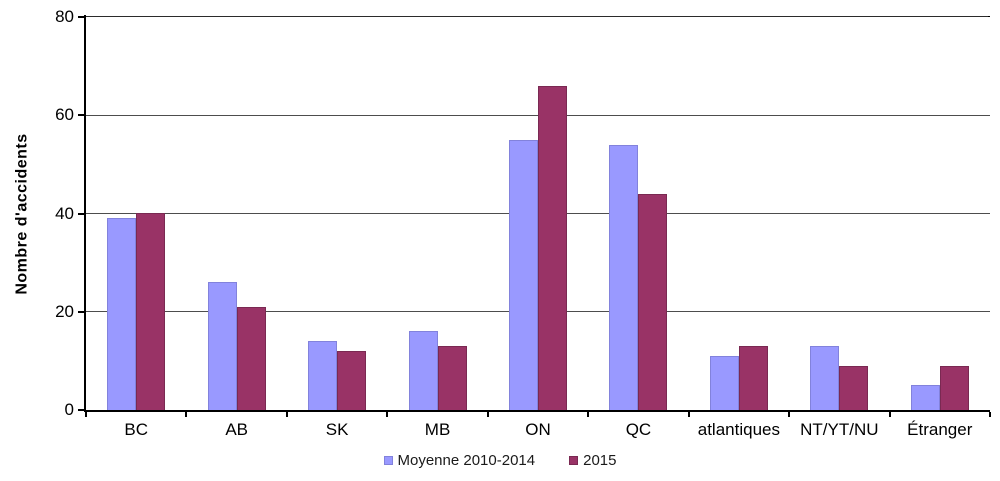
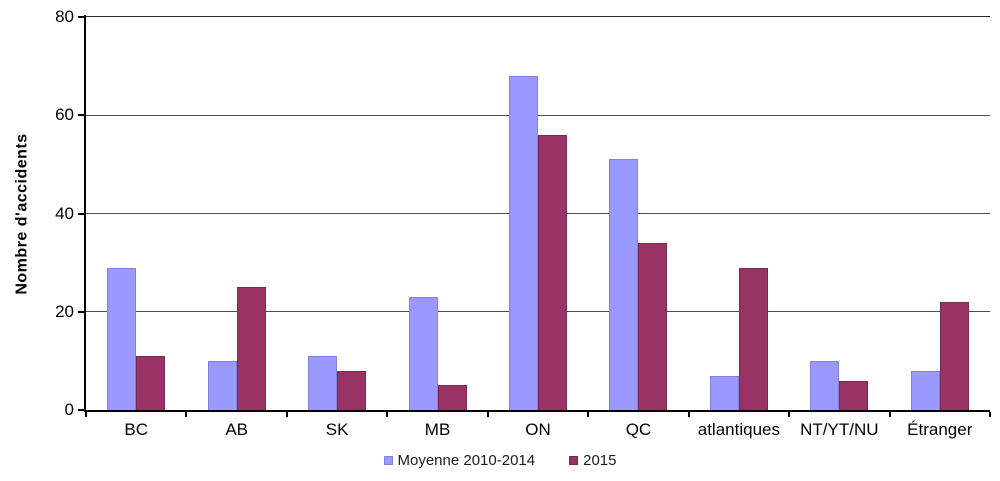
Moyenne 2010-2014/BC: 39 -> 29
2015/BC: 40 -> 11
Moyenne 2010-2014/AB: 26 -> 10
2015/AB: 21 -> 25
Moyenne 2010-2014/SK: 14 -> 11
2015/SK: 12 -> 8
Moyenne 2010-2014/MB: 16 -> 23
2015/MB: 13 -> 5
Moyenne 2010-2014/ON: 55 -> 68
2015/ON: 66 -> 56
Moyenne 2010-2014/QC: 54 -> 51
2015/QC: 44 -> 34
Moyenne 2010-2014/atlantiques: 11 -> 7
2015/atlantiques: 13 -> 29
Moyenne 2010-2014/NT/YT/NU: 13 -> 10
2015/NT/YT/NU: 9 -> 6
Moyenne 2010-2014/Étranger: 5 -> 8
2015/Étranger: 9 -> 22
